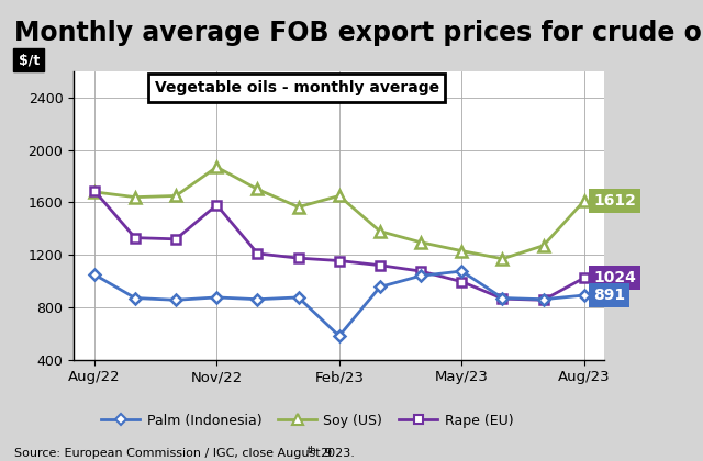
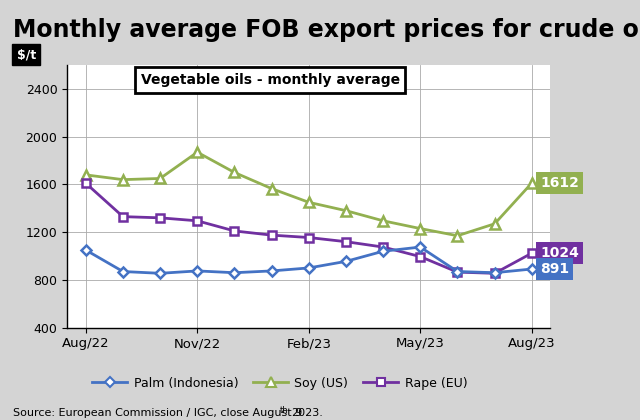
Rape (EU)/Aug/22: 1690 -> 1610
Rape (EU)/Nov/22: 1580 -> 1300
Palm (Indonesia)/Feb/23: 580 -> 900
Soy (US)/Feb/23: 1650 -> 1450
